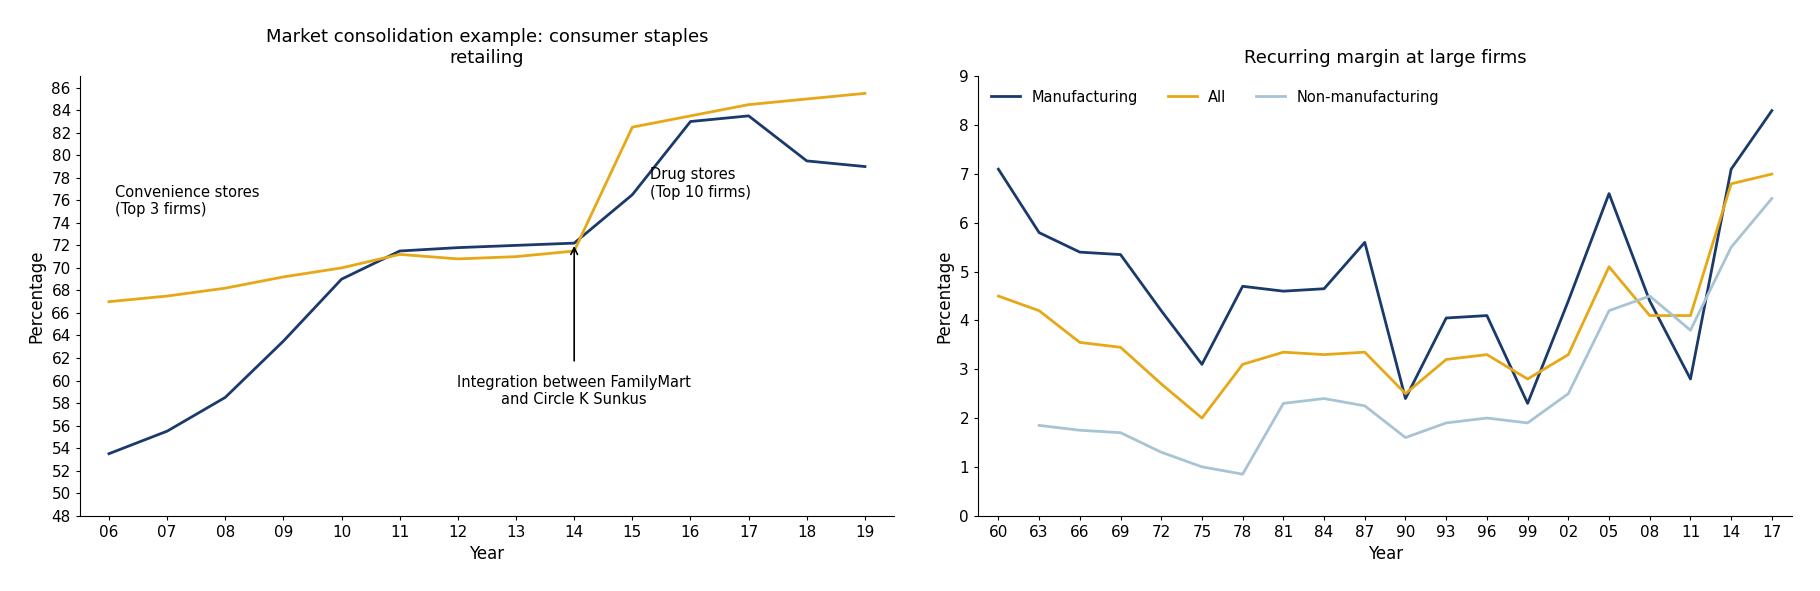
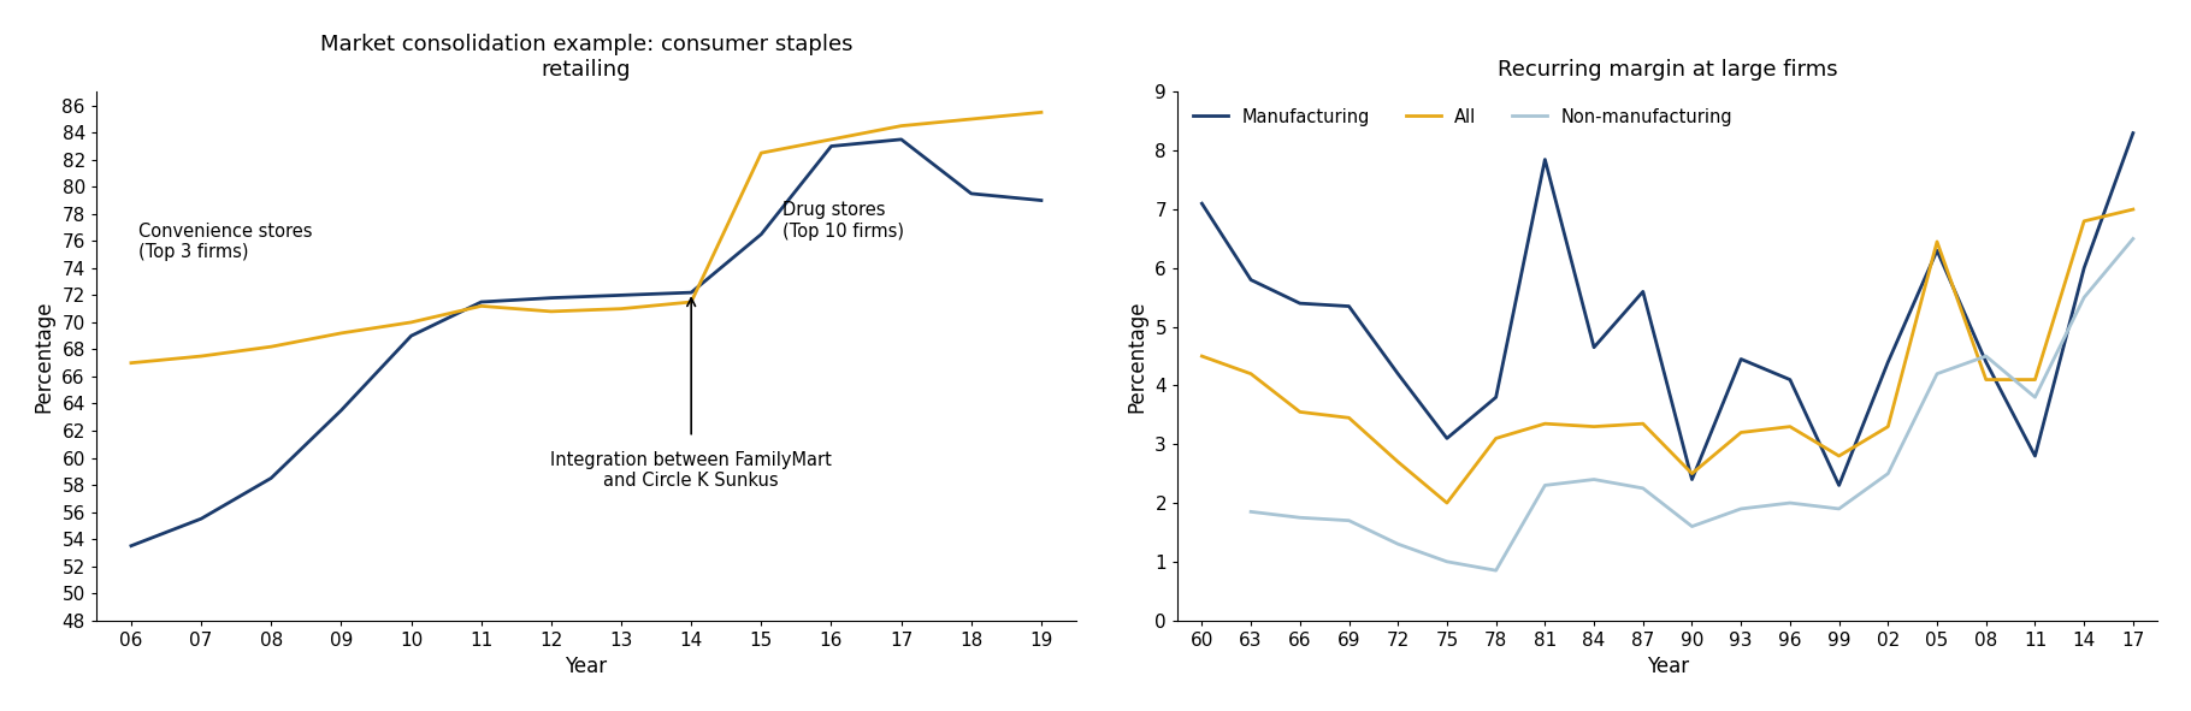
Recurring margin at large firms/Manufacturing/78: 4.70 -> 3.80
Recurring margin at large firms/Manufacturing/81: 4.60 -> 7.85
Recurring margin at large firms/Manufacturing/93: 4.05 -> 4.45
Recurring margin at large firms/Manufacturing/05: 6.60 -> 6.30
Recurring margin at large firms/All/05: 5.10 -> 6.45
Recurring margin at large firms/Manufacturing/14: 7.10 -> 6.00
